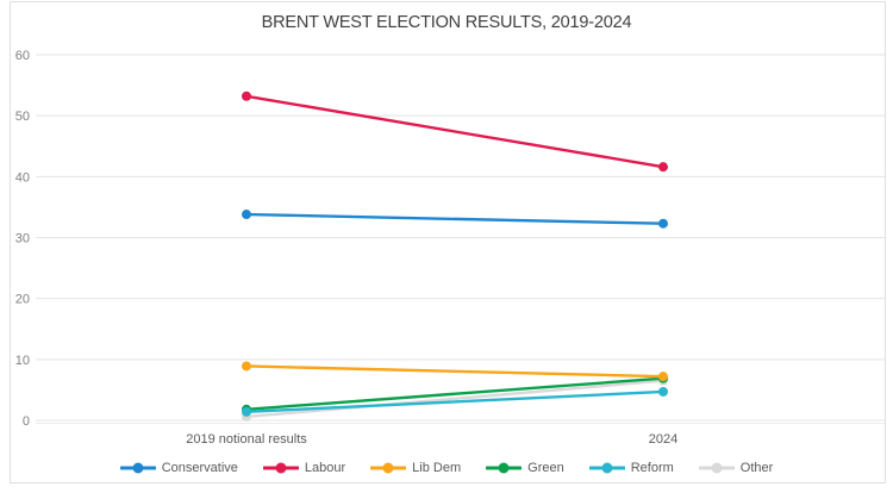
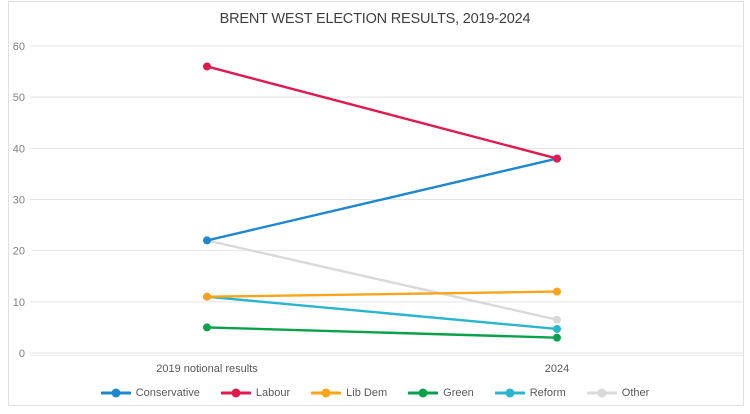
Conservative/2019 notional results: 34 -> 22
Labour/2019 notional results: 53 -> 56
Lib Dem/2019 notional results: 9 -> 11
Green/2019 notional results: 2 -> 5
Reform/2019 notional results: 1 -> 11
Other/2019 notional results: 1 -> 22
Conservative/2024: 32 -> 38
Labour/2024: 42 -> 38
Lib Dem/2024: 7 -> 12
Green/2024: 7 -> 3
